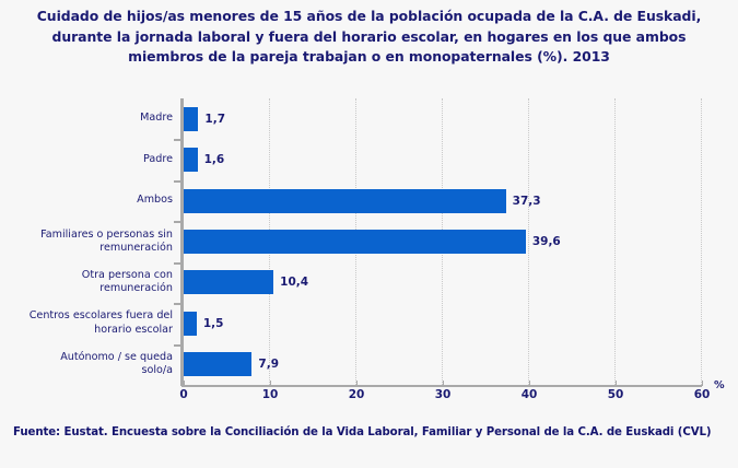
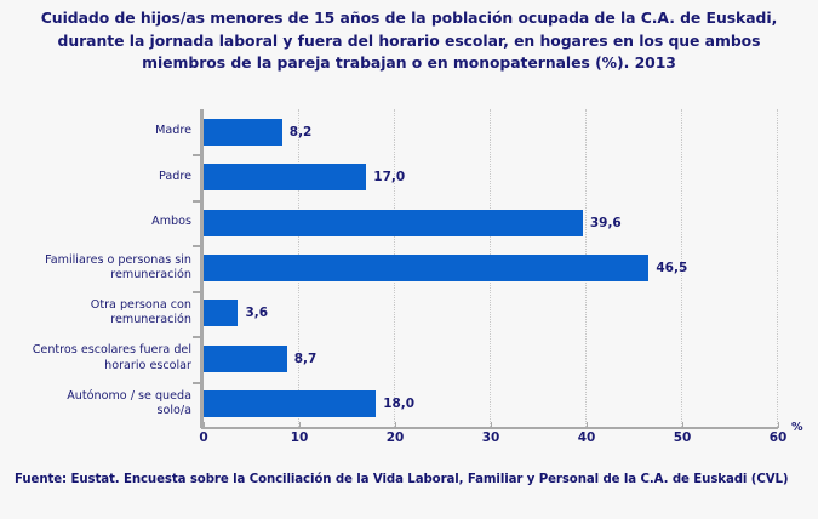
Madre: 1,7 -> 8,2
Padre: 1,6 -> 17,0
Ambos: 37,3 -> 39,6
Familiares o personas sin remuneración: 39,6 -> 46,5
Otra persona con remuneración: 10,4 -> 3,6
Centros escolares fuera del horario escolar: 1,5 -> 8,7
Autónomo / se queda solo/a: 7,9 -> 18,0
